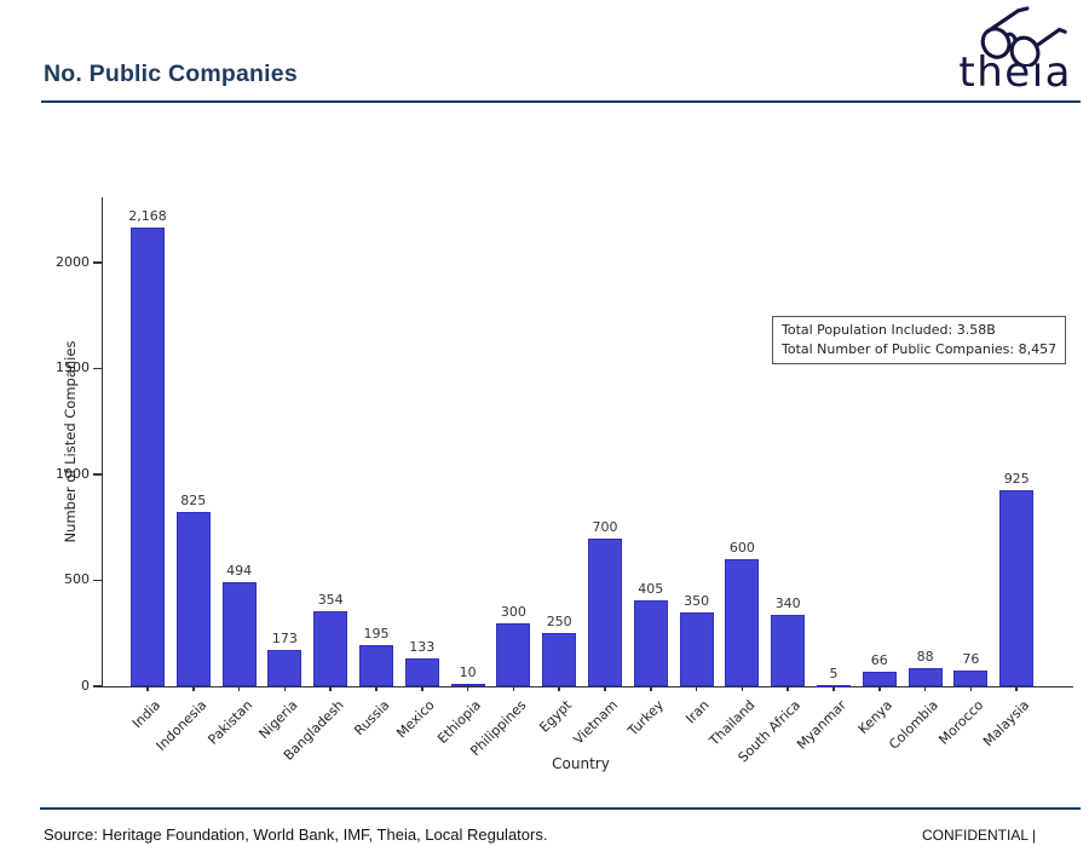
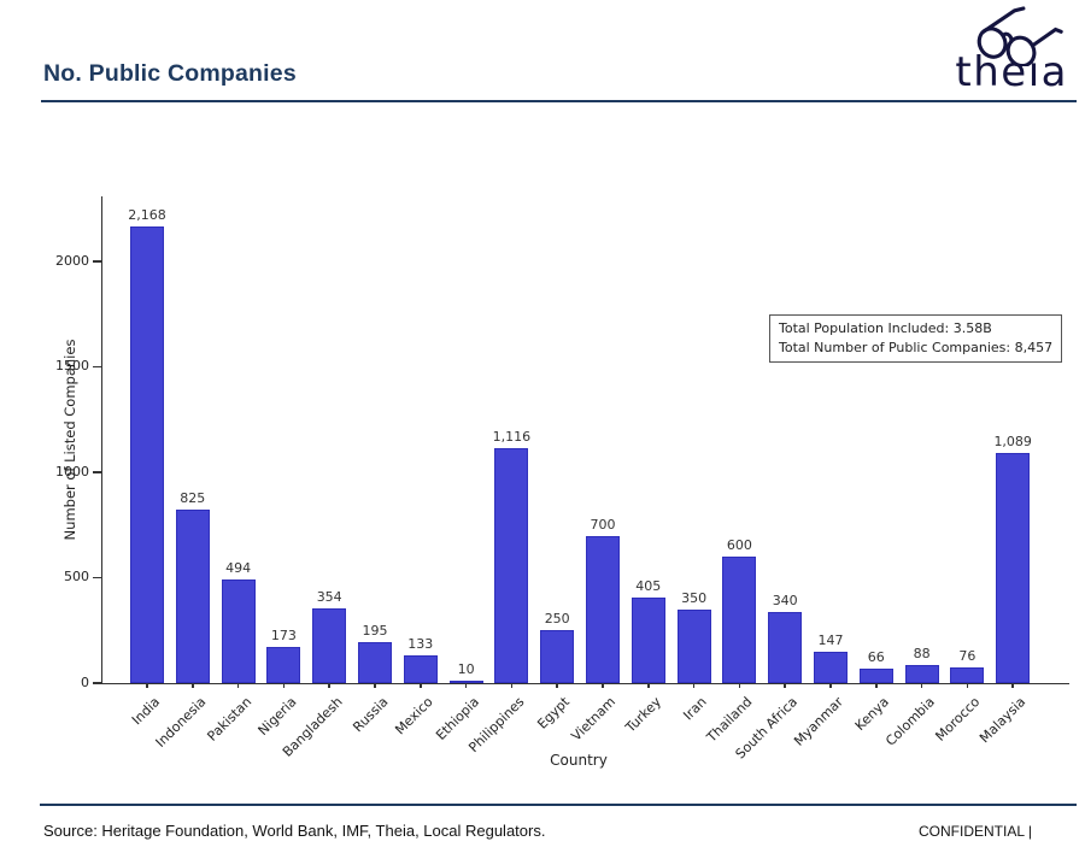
Philippines: 300 -> 1,116
Myanmar: 5 -> 147
Malaysia: 925 -> 1,089
